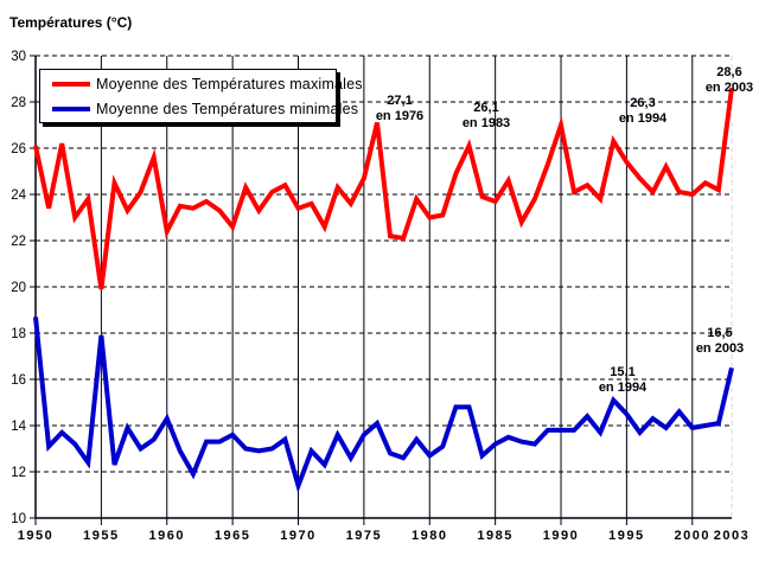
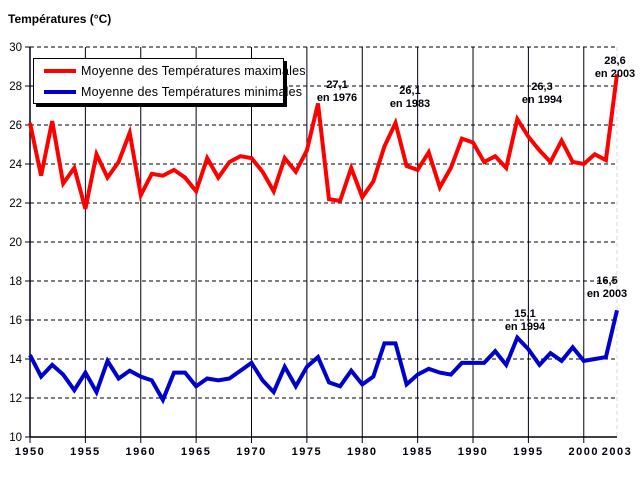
Moyenne des Températures minimales/1950: 18.7 -> 14.2
Moyenne des Températures maximales/1955: 19.9 -> 21.7
Moyenne des Températures minimales/1955: 17.9 -> 13.3
Moyenne des Températures minimales/1960: 14.3 -> 13.1
Moyenne des Températures minimales/1965: 13.6 -> 12.6
Moyenne des Températures maximales/1970: 23.4 -> 24.3
Moyenne des Températures minimales/1970: 11.4 -> 13.8
Moyenne des Températures maximales/1980: 23.0 -> 22.3
Moyenne des Températures maximales/1990: 27.0 -> 25.1
